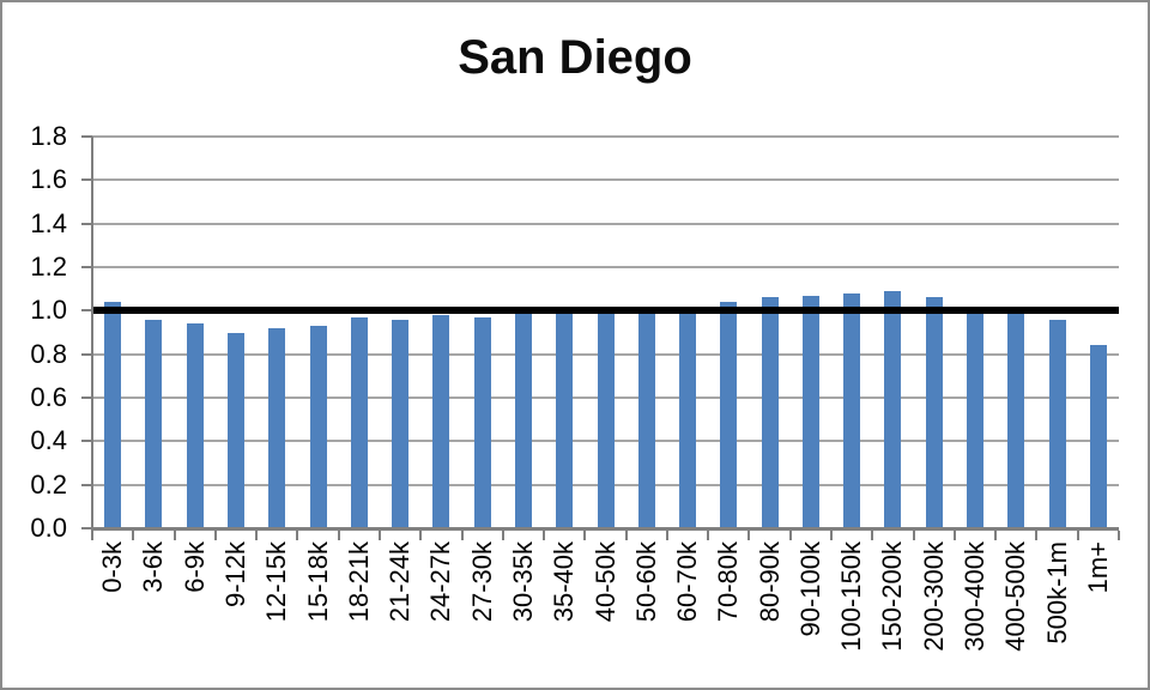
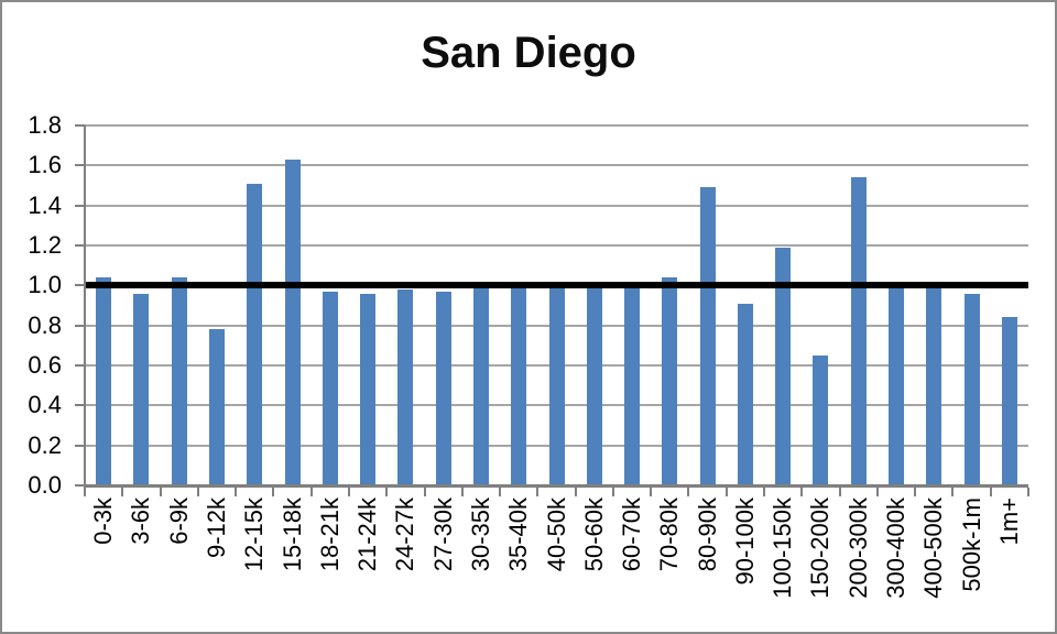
6-9k: 0.94 -> 1.04
9-12k: 0.90 -> 0.78
12-15k: 0.92 -> 1.51
15-18k: 0.93 -> 1.63
80-90k: 1.06 -> 1.49
90-100k: 1.07 -> 0.91
100-150k: 1.08 -> 1.19
150-200k: 1.09 -> 0.65
200-300k: 1.06 -> 1.54
